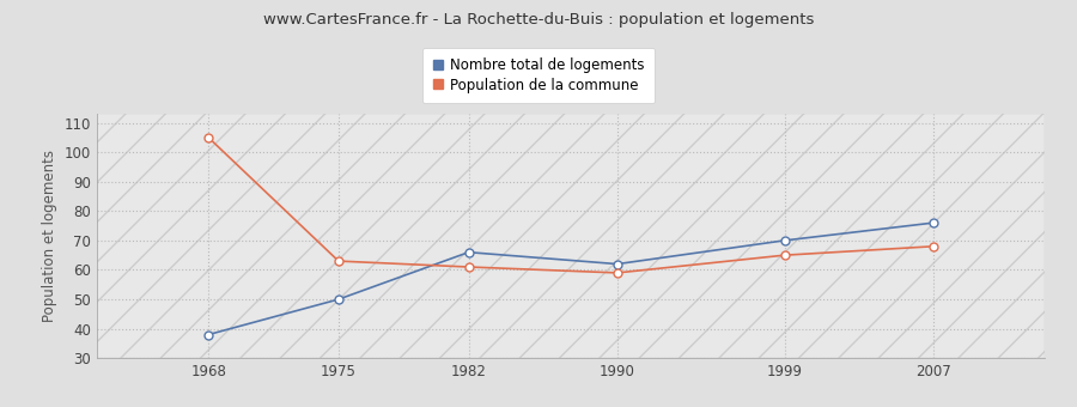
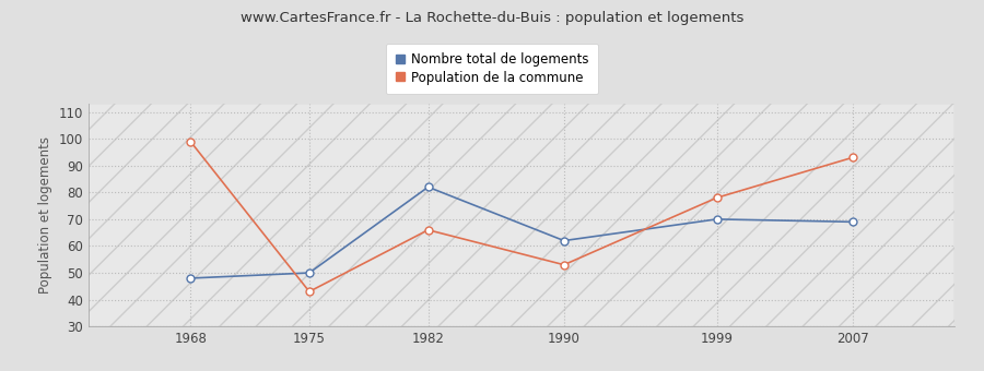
Nombre total de logements/1968: 38 -> 48
Population de la commune/1968: 105 -> 99
Population de la commune/1975: 63 -> 43
Nombre total de logements/1982: 66 -> 82
Population de la commune/1982: 61 -> 66
Population de la commune/1990: 59 -> 53
Population de la commune/1999: 65 -> 78
Nombre total de logements/2007: 76 -> 69
Population de la commune/2007: 68 -> 93
